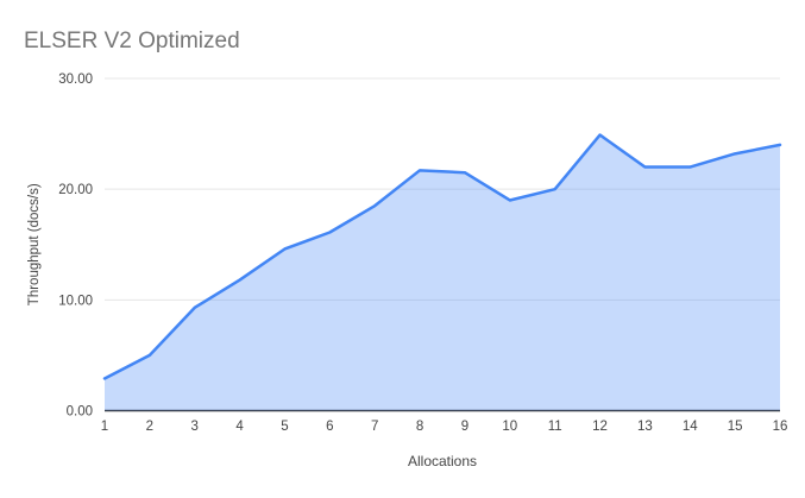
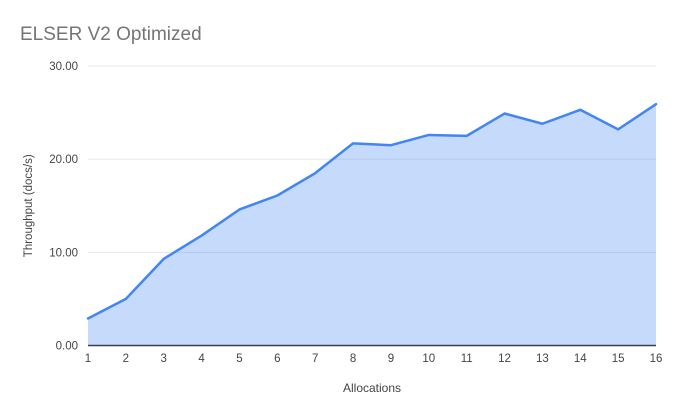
10: 19 -> 23
11: 20 -> 22
13: 22 -> 24
14: 22 -> 25
16: 24 -> 26
